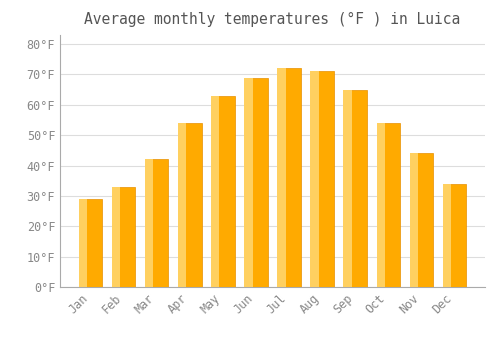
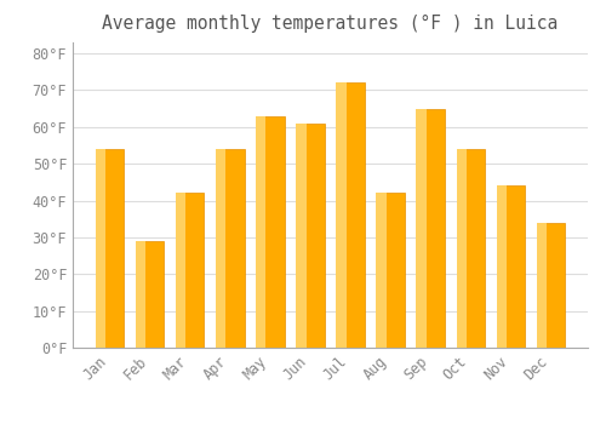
Jan: 29°F -> 54°F
Feb: 33°F -> 29°F
Jun: 69°F -> 61°F
Aug: 71°F -> 42°F
